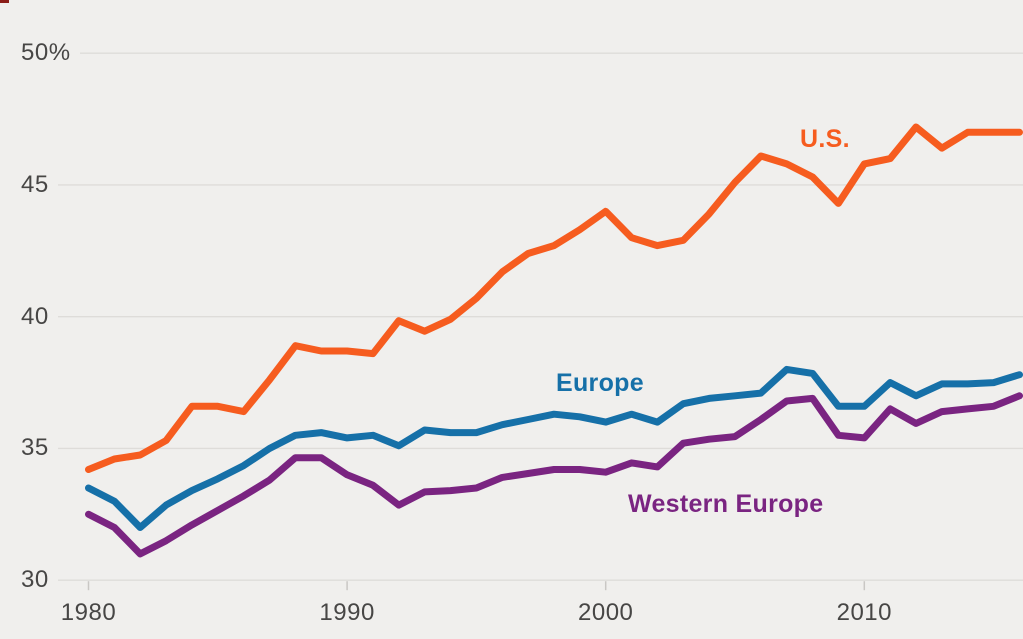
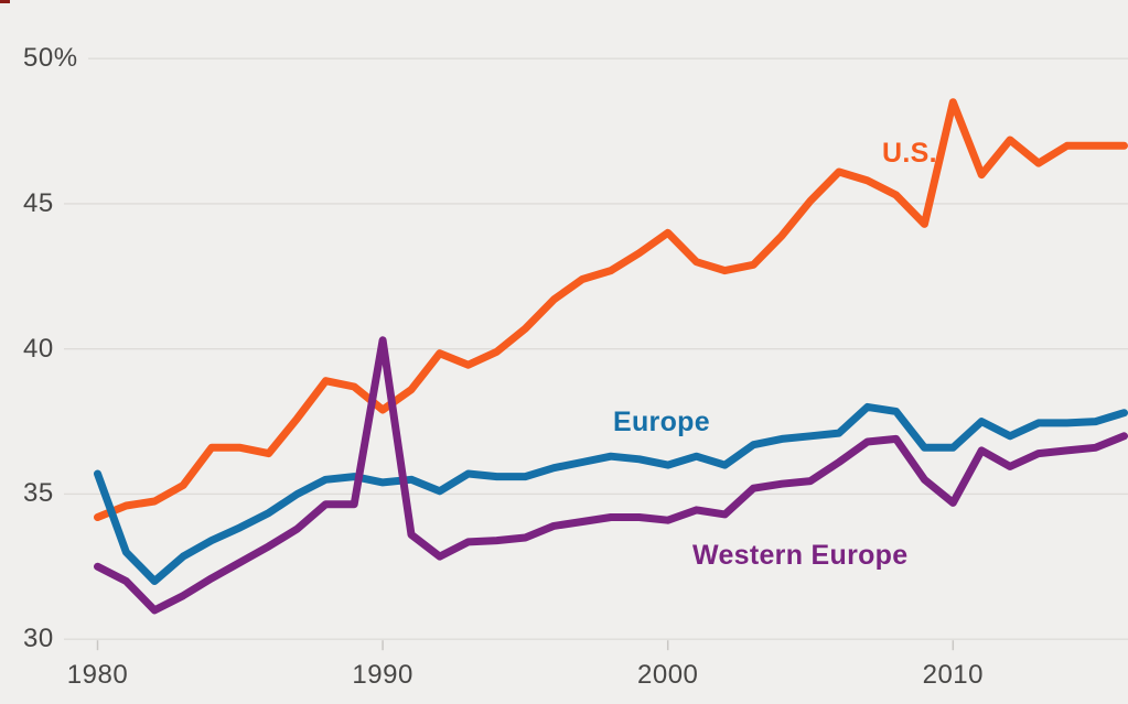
Europe/1980: 33.5% -> 35.7%
U.S./1990: 38.7% -> 37.9%
Western Europe/1990: 34.0% -> 40.3%
U.S./2010: 45.8% -> 48.5%
Western Europe/2010: 35.4% -> 34.7%
